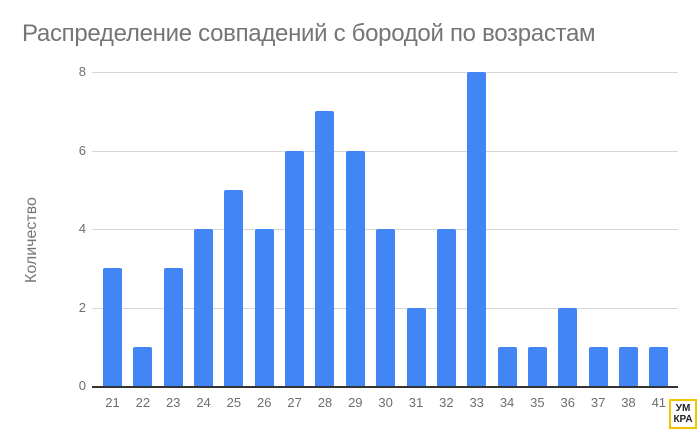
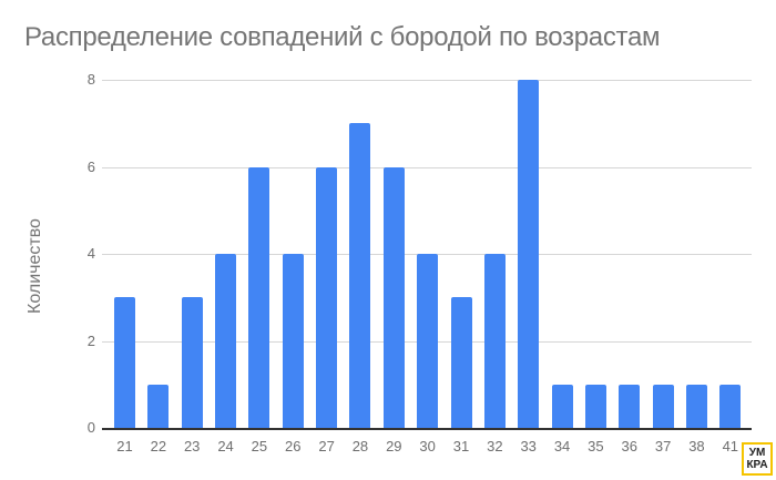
25: 5 -> 6
31: 2 -> 3
36: 2 -> 1
